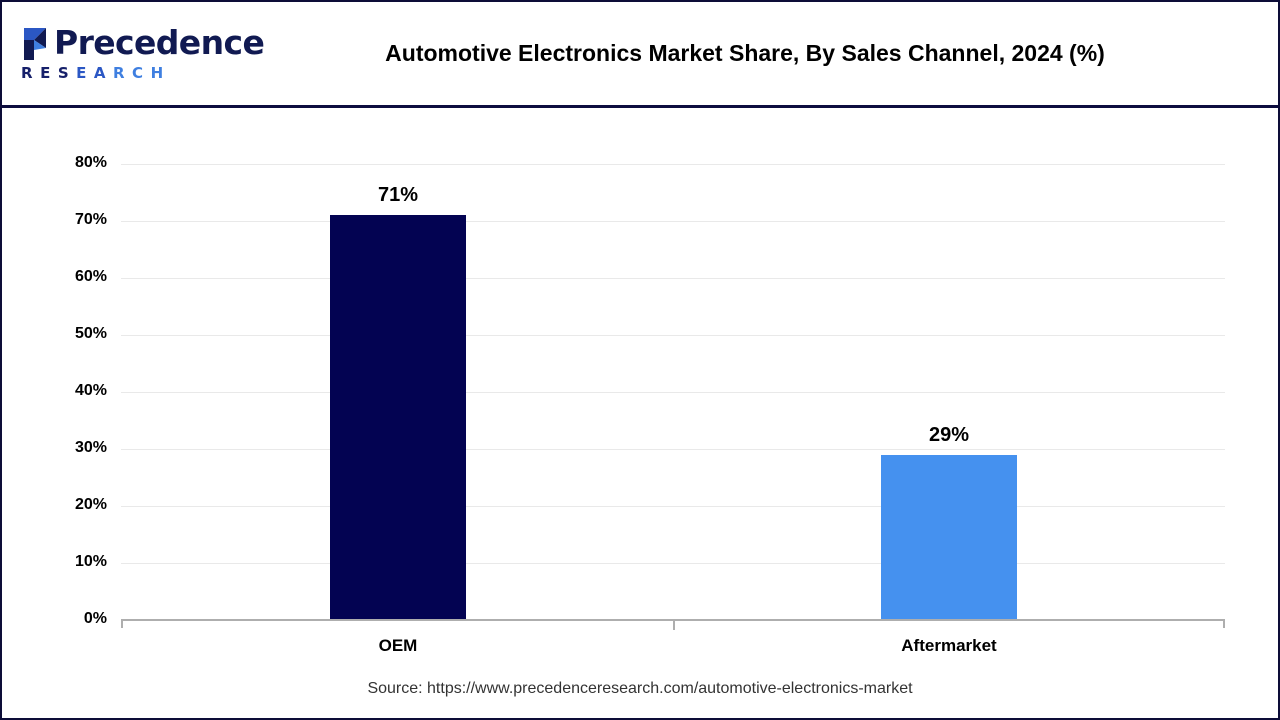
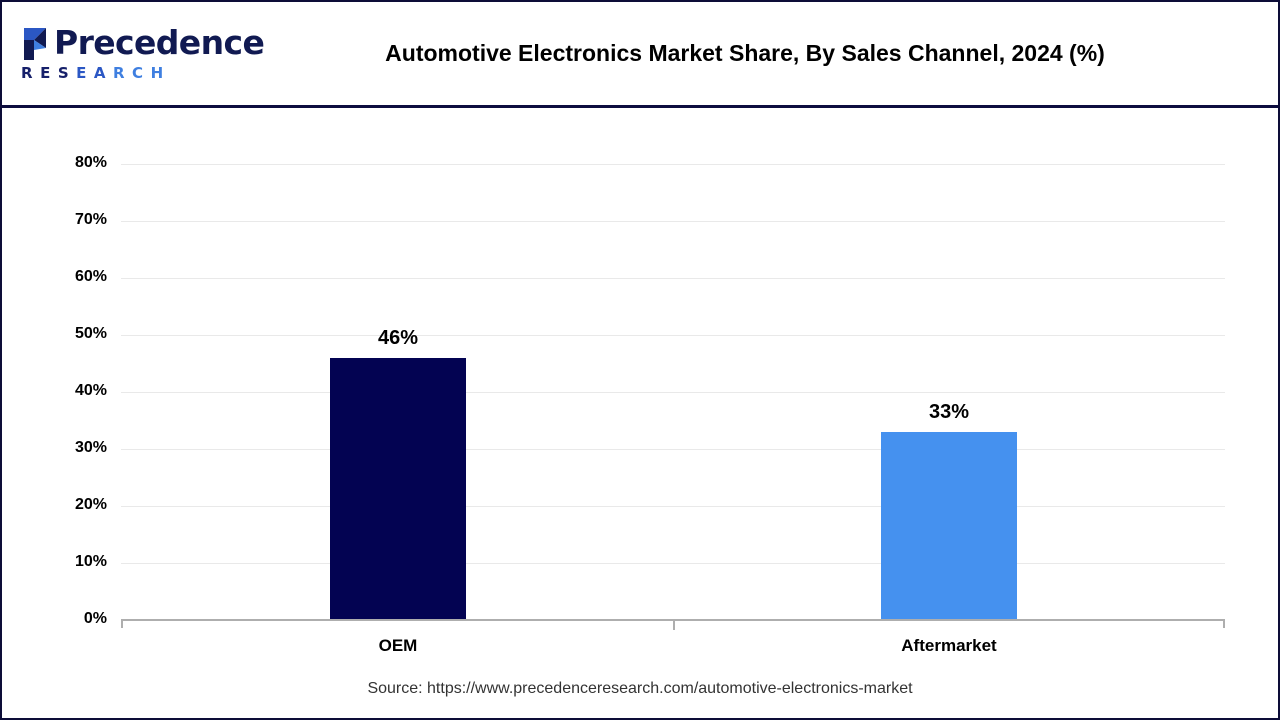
OEM: 71% -> 46%
Aftermarket: 29% -> 33%
